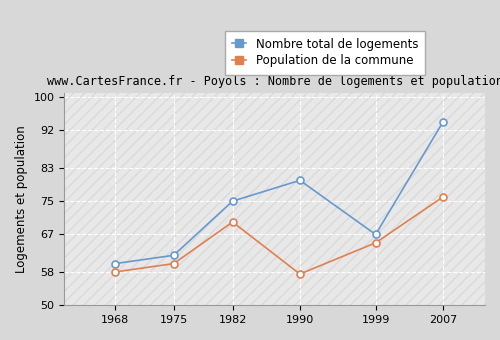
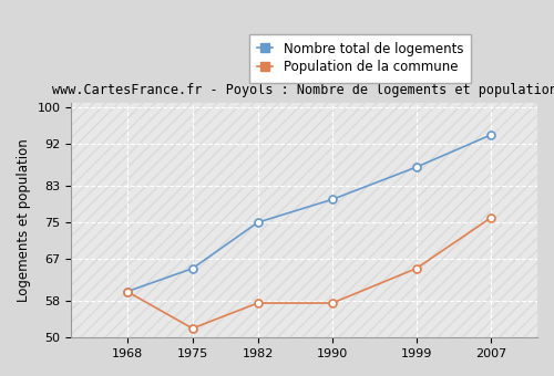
Population de la commune/1968: 58.0 -> 60.0
Nombre total de logements/1975: 62 -> 65
Population de la commune/1975: 60.0 -> 52.0
Population de la commune/1982: 70.0 -> 57.5
Nombre total de logements/1999: 67 -> 87
